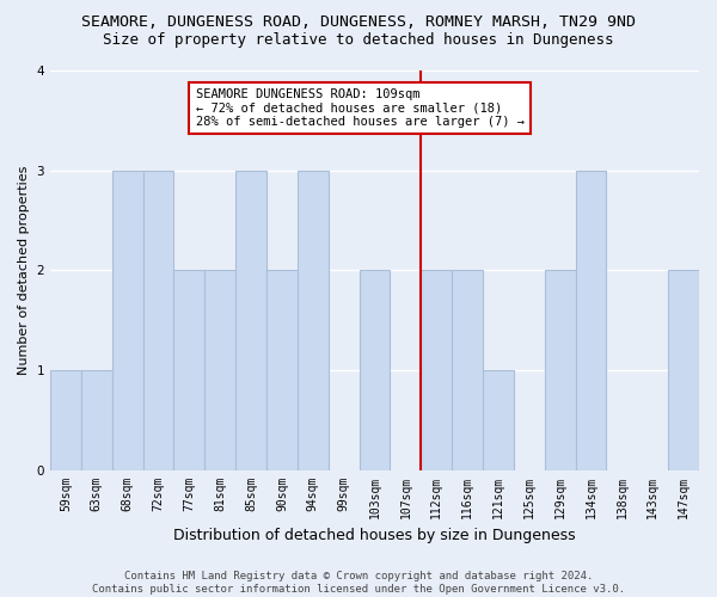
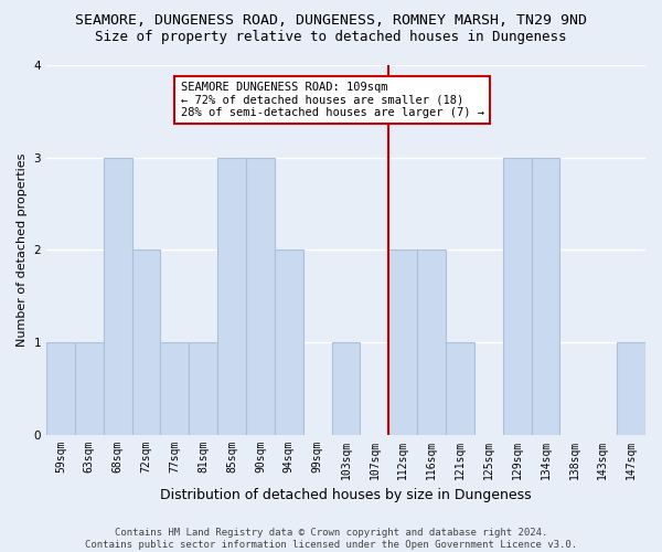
72sqm: 3 -> 2
77sqm: 2 -> 1
81sqm: 2 -> 1
90sqm: 2 -> 3
94sqm: 3 -> 2
103sqm: 2 -> 1
129sqm: 2 -> 3
147sqm: 2 -> 1
